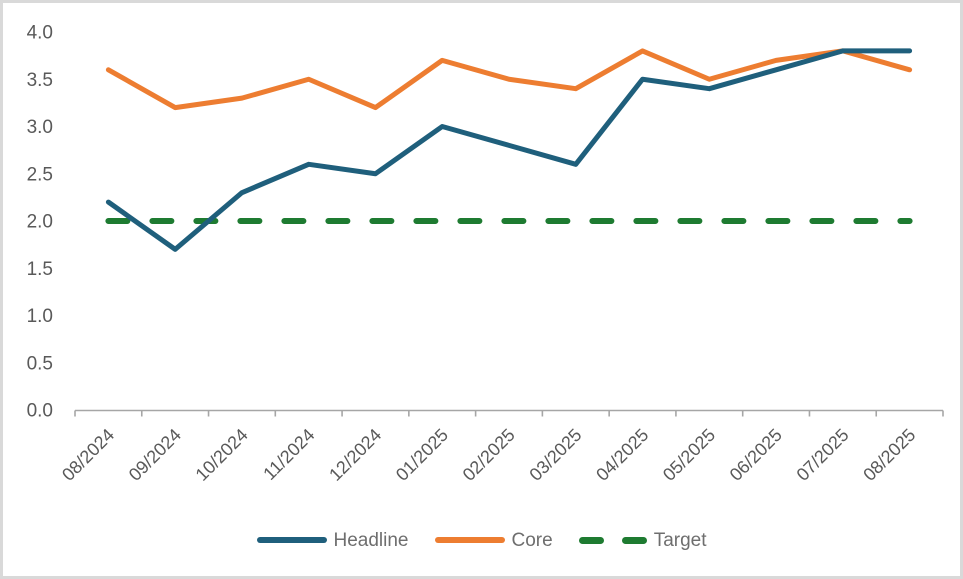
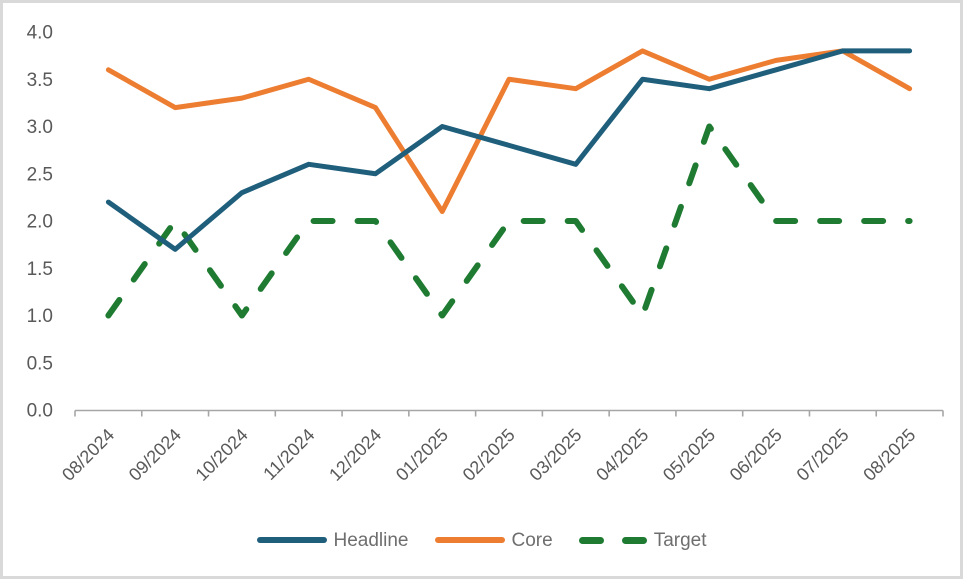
Target/08/2024: 2 -> 1
Target/10/2024: 2 -> 1
Core/01/2025: 3.7 -> 2.1
Target/01/2025: 2 -> 1
Target/04/2025: 2 -> 1
Target/05/2025: 2 -> 3
Core/08/2025: 3.6 -> 3.4
